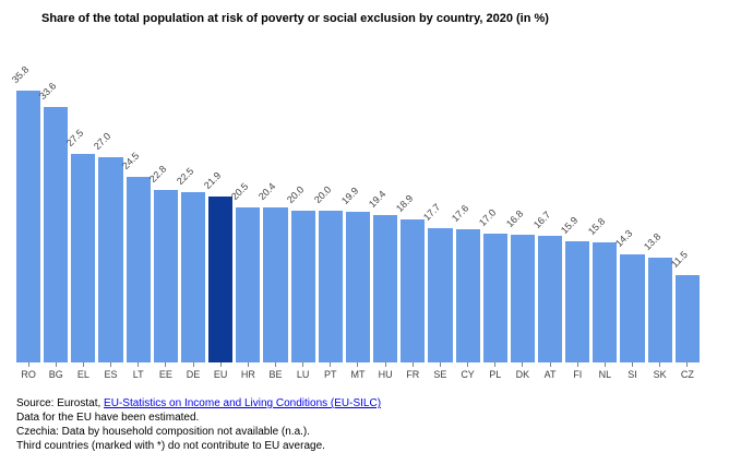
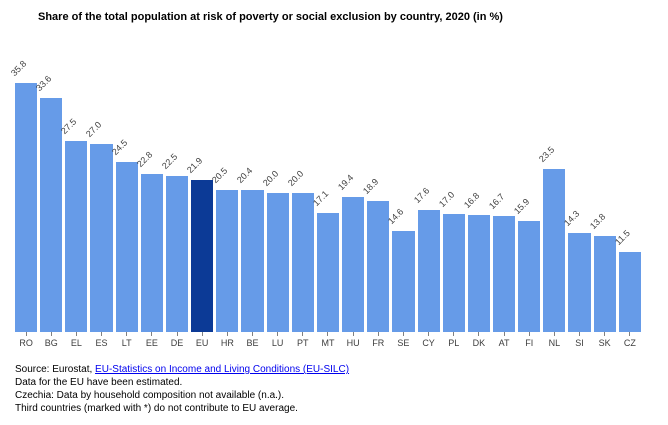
MT: 19.9 -> 17.1
SE: 17.7 -> 14.6
NL: 15.8 -> 23.5
